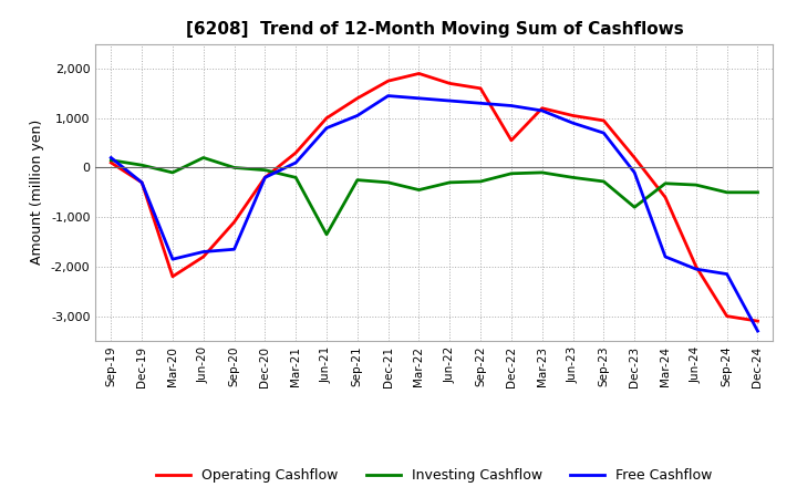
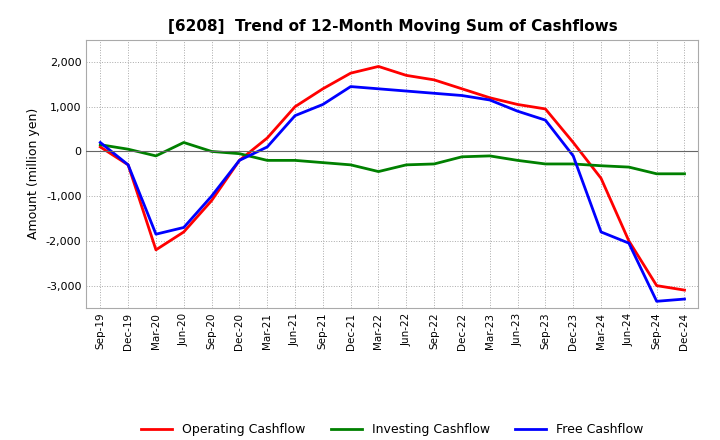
Free Cashflow/Sep-20: -1,650 -> -1,000
Investing Cashflow/Jun-21: -1,350 -> -200
Operating Cashflow/Dec-22: 550 -> 1,400
Investing Cashflow/Dec-23: -800 -> -280
Free Cashflow/Sep-24: -2,150 -> -3,350
